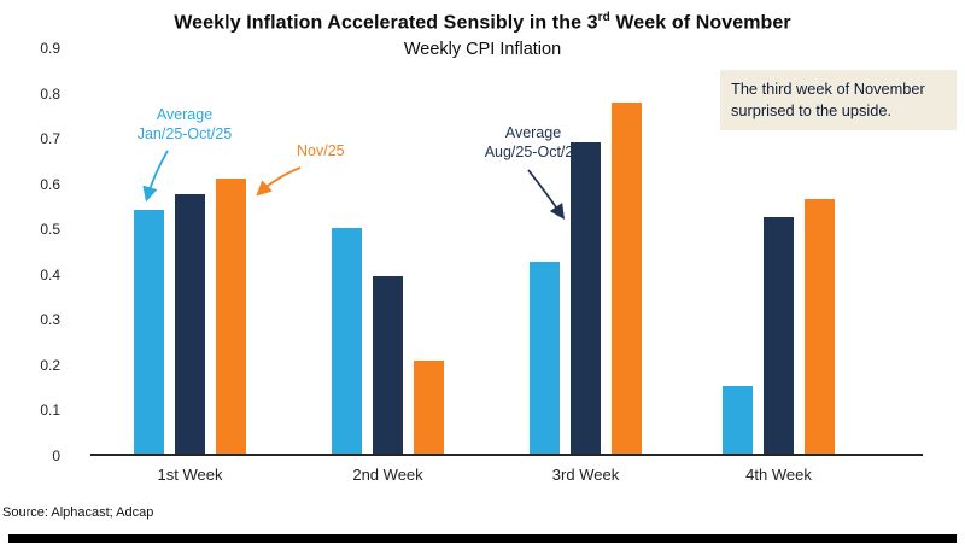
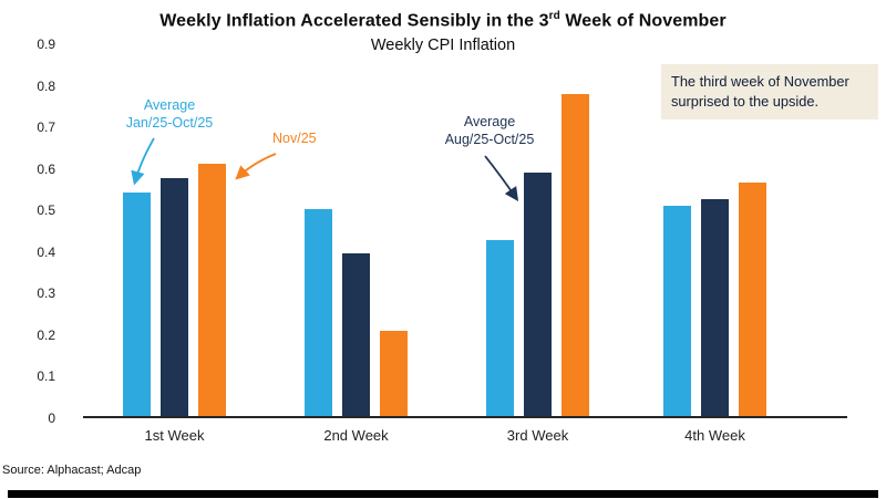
Average Aug/25-Oct/25/3rd Week: 0.69 -> 0.59
Average Jan/25-Oct/25/4th Week: 0.15 -> 0.51
